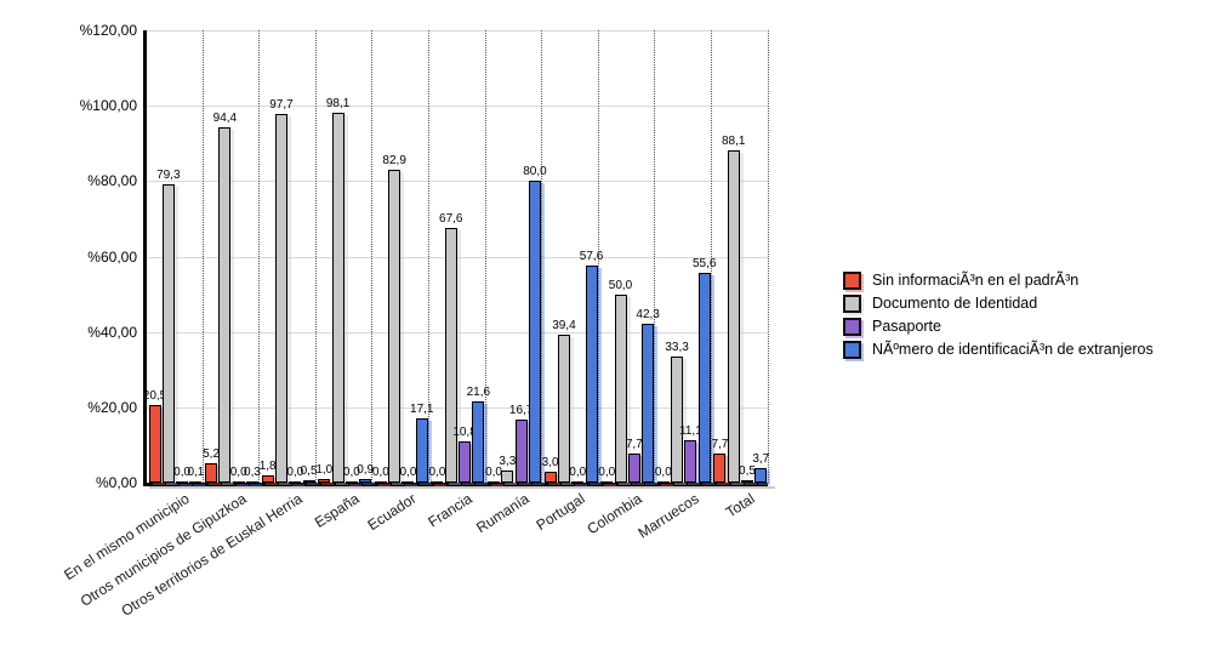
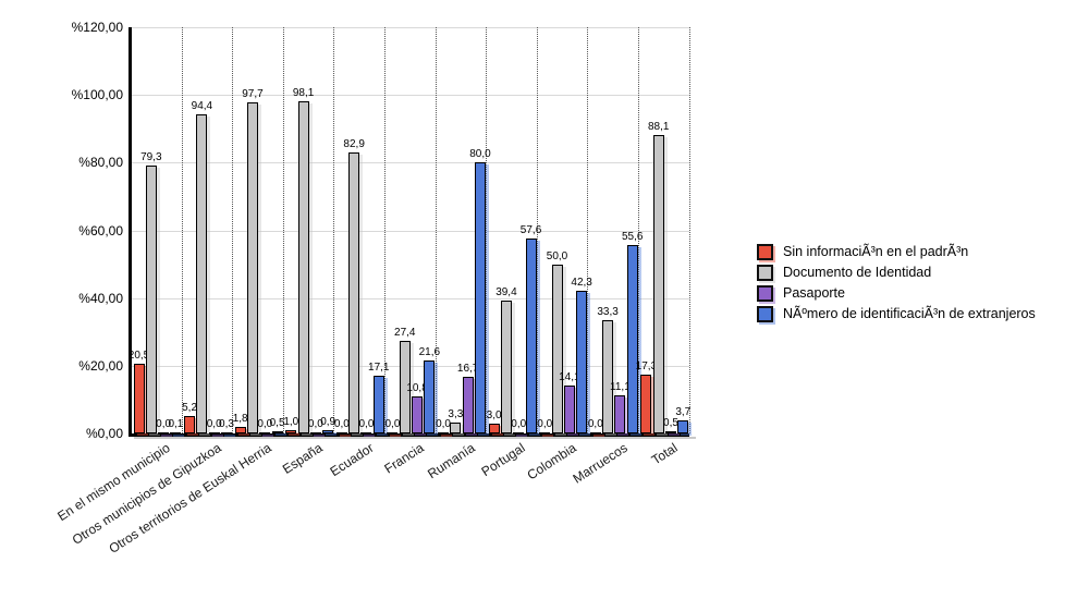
Documento de Identidad/Francia: 67,6 -> 27,4
Pasaporte/Colombia: 7,7 -> 14,1
Sin informaciÃ³n en el padrÃ³n/Total: 7,7 -> 17,3
